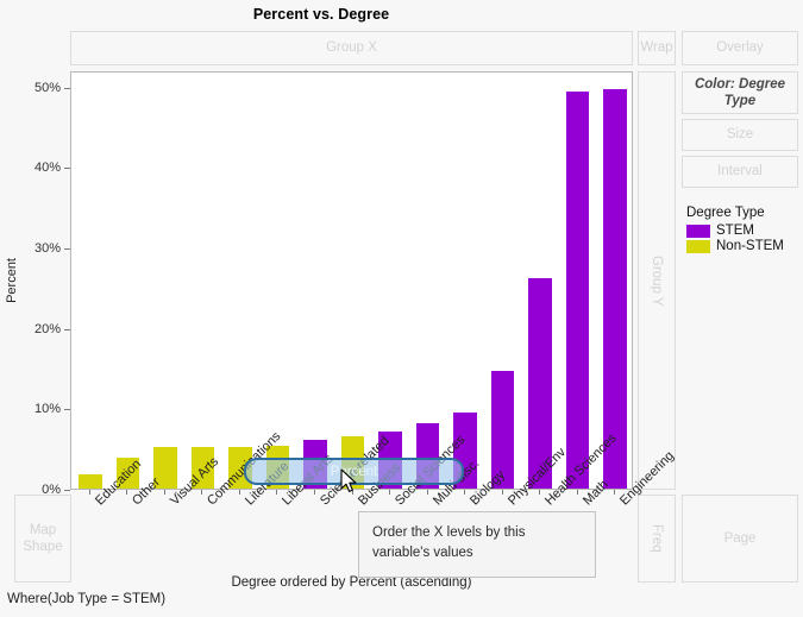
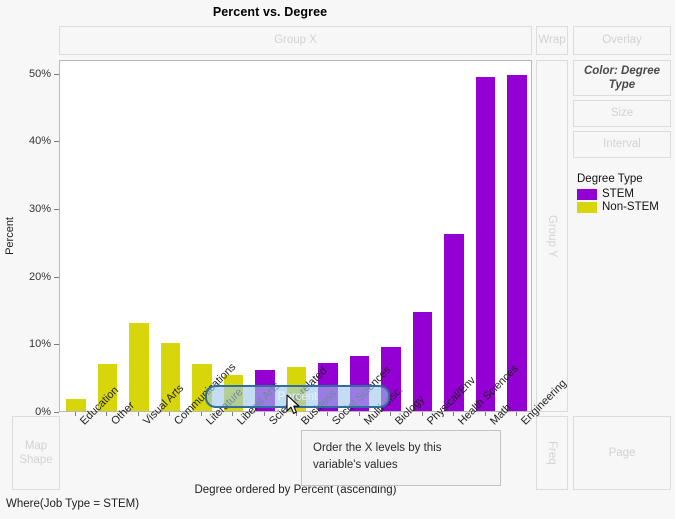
Other: 4% -> 7%
Visual Arts: 5% -> 13%
Communications: 5% -> 10%
Literature: 5% -> 7%
